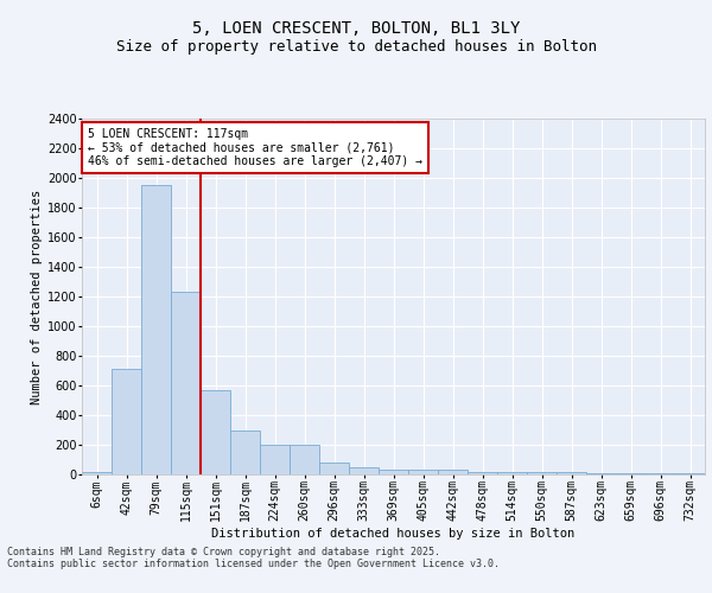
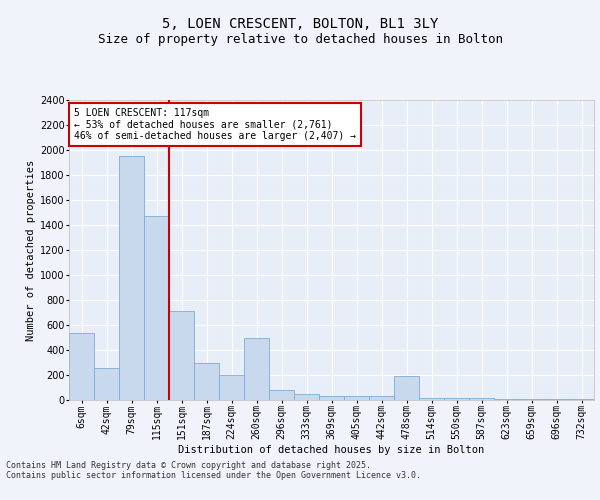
6sqm: 20 -> 540
42sqm: 710 -> 260
115sqm: 1230 -> 1470
151sqm: 570 -> 710
260sqm: 200 -> 500
478sqm: 20 -> 190
